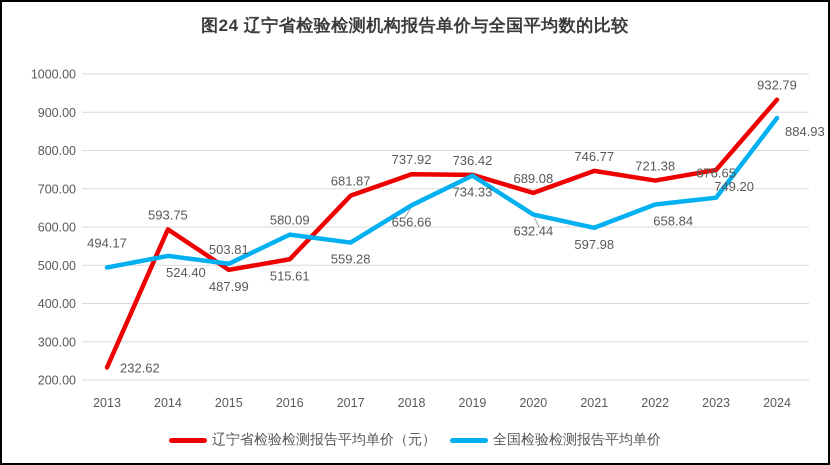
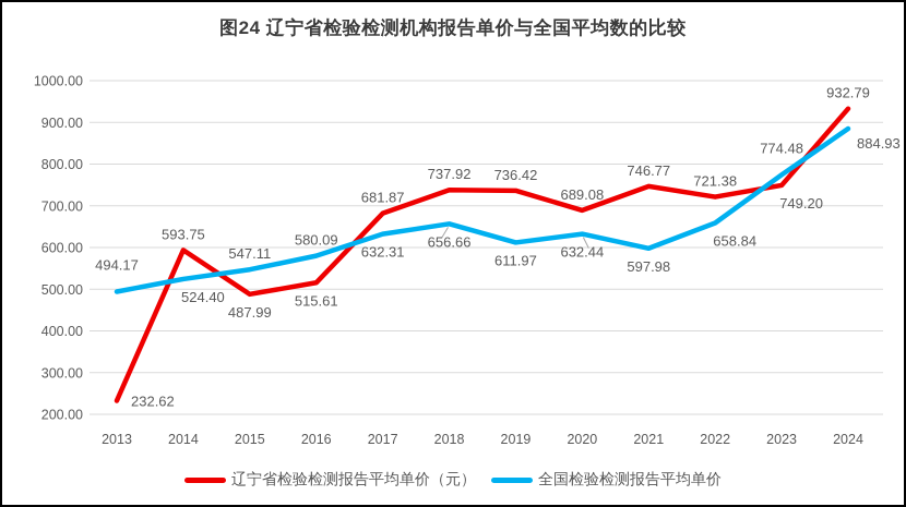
全国检验检测报告平均单价/2015: 503.81 -> 547.11
全国检验检测报告平均单价/2017: 559.28 -> 632.31
全国检验检测报告平均单价/2019: 734.33 -> 611.97
全国检验检测报告平均单价/2023: 676.65 -> 774.48
